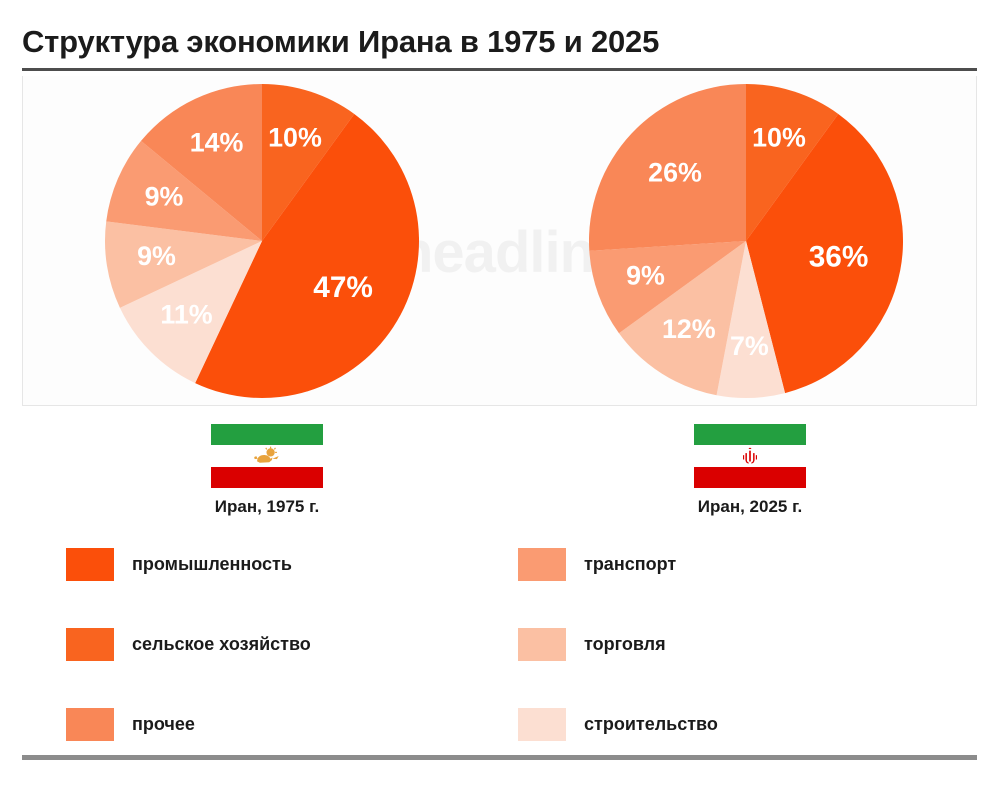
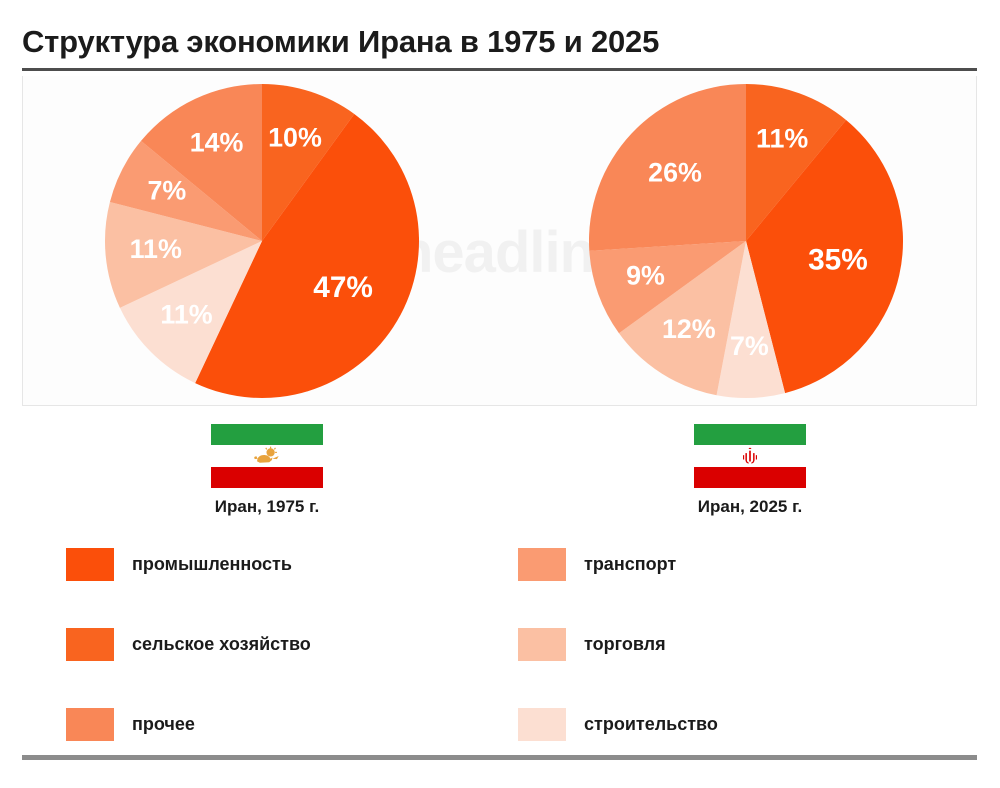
Иран, 1975 г./торговля: 9% -> 11%
Иран, 1975 г./транспорт: 9% -> 7%
Иран, 2025 г./сельское хозяйство: 10% -> 11%
Иран, 2025 г./промышленность: 36% -> 35%
